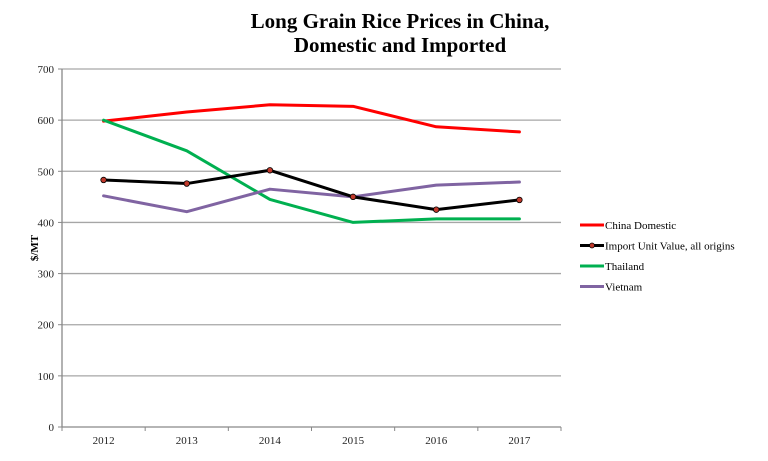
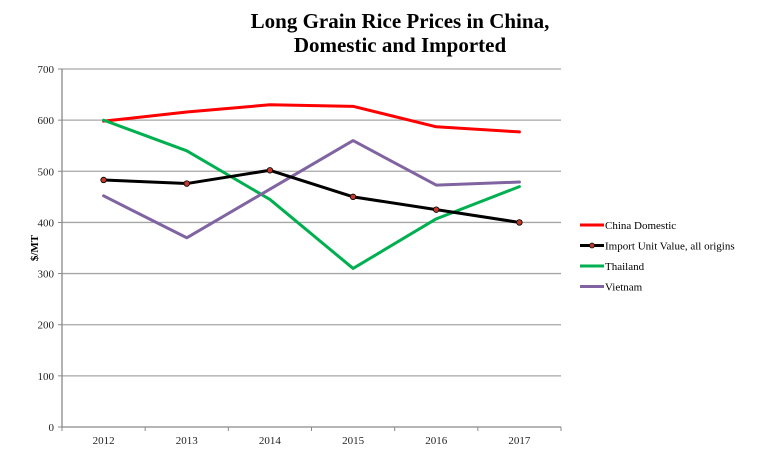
Vietnam/2013: 420 -> 370
Thailand/2015: 400 -> 310
Vietnam/2015: 450 -> 560
Import Unit Value, all origins/2017: 440 -> 400
Thailand/2017: 410 -> 470
